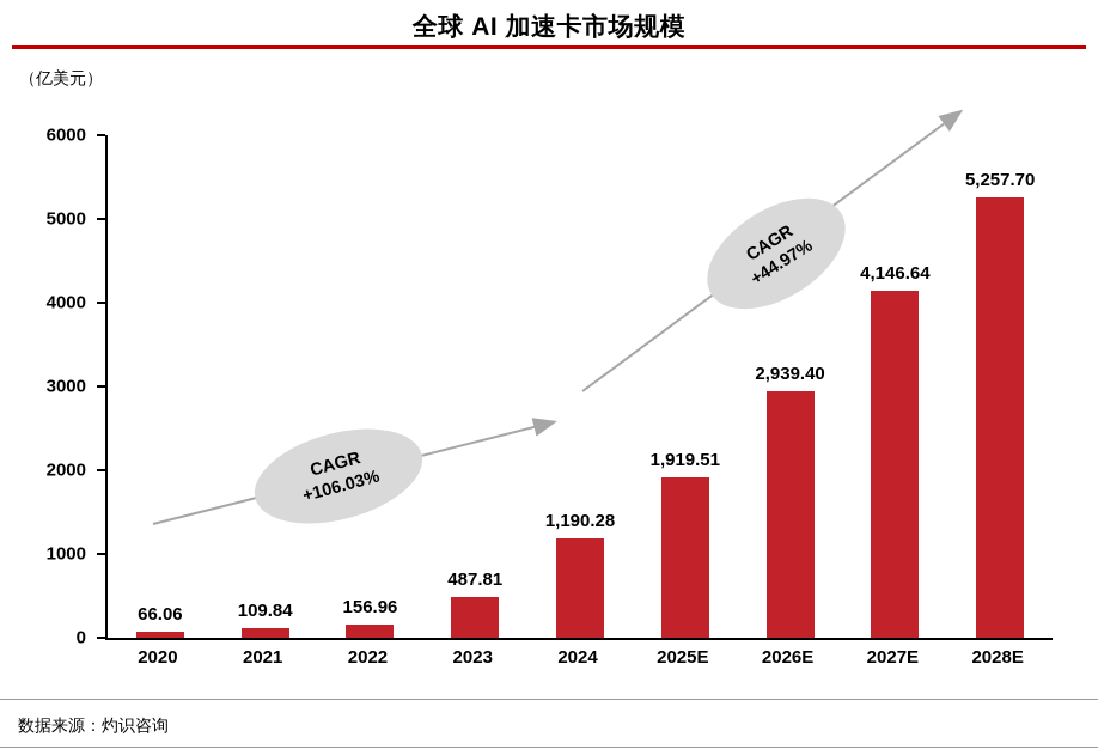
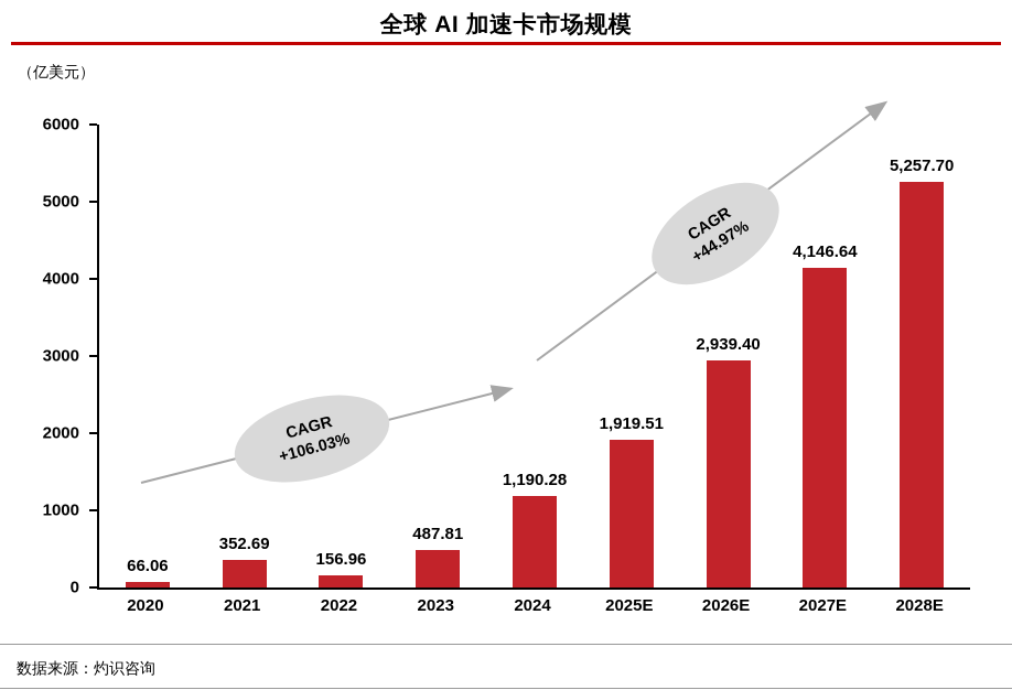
2021: 109.84 -> 352.69
